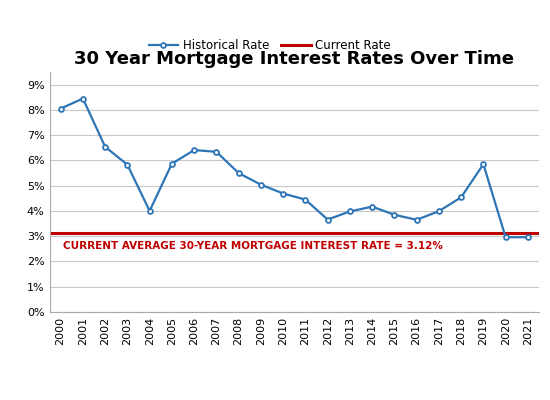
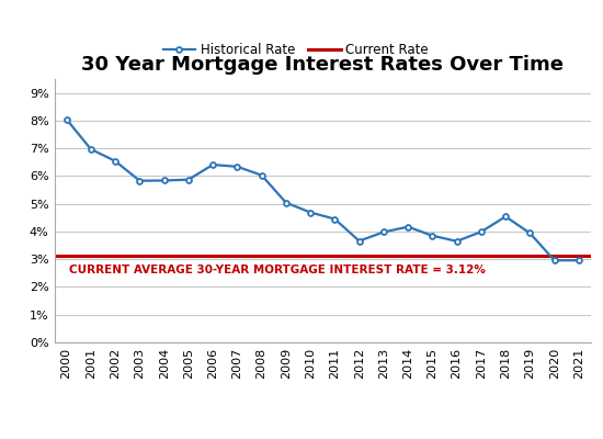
2001: 8.45% -> 6.97%
2004: 4.00% -> 5.84%
2008: 5.50% -> 6.03%
2019: 5.85% -> 3.94%
